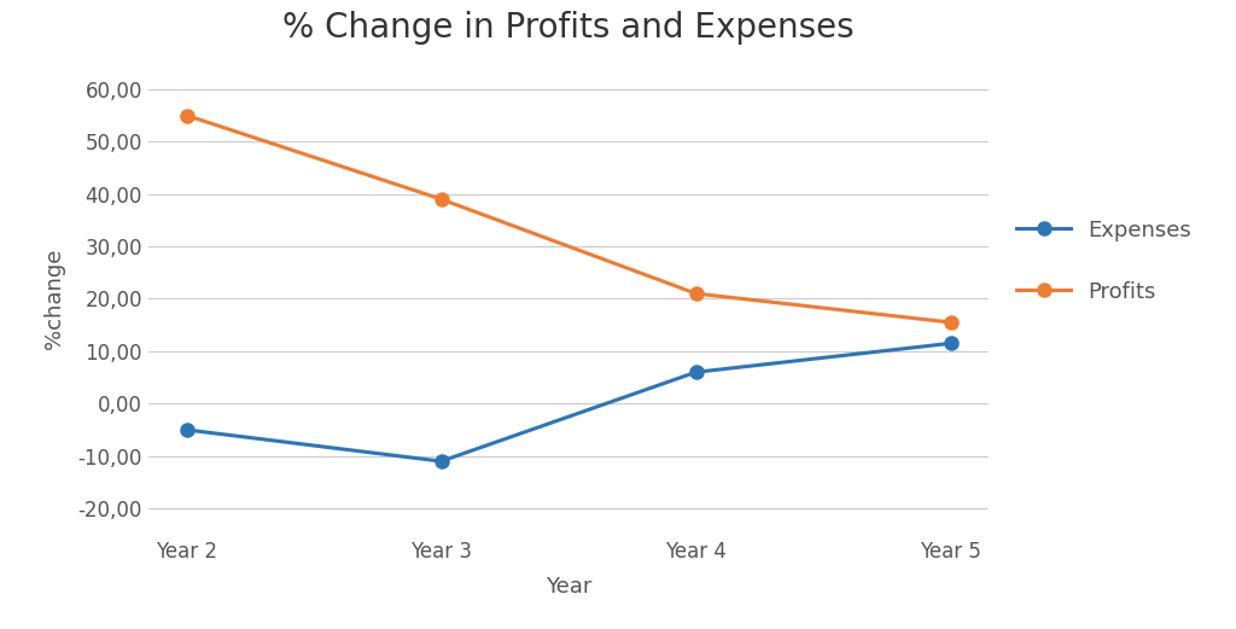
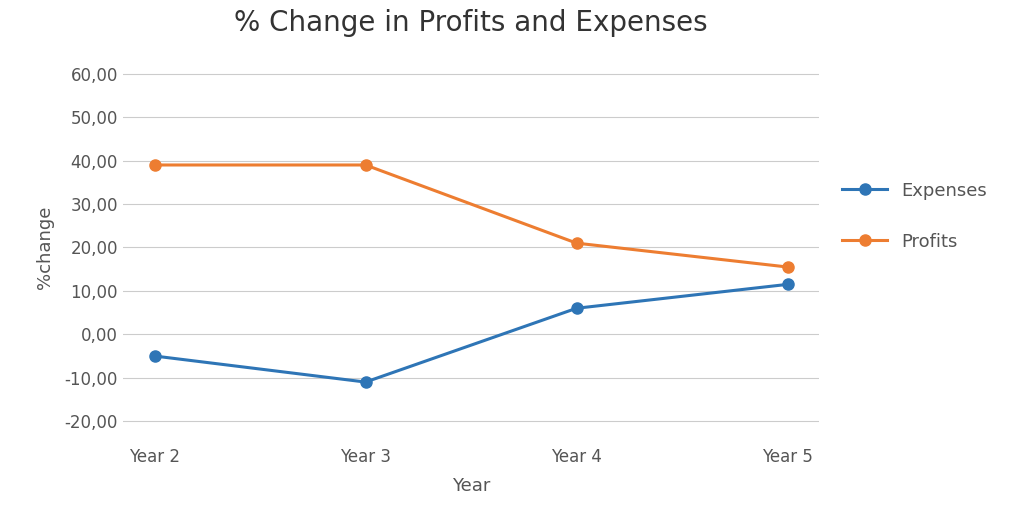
Profits/Year 2: 55,0 -> 39,0
